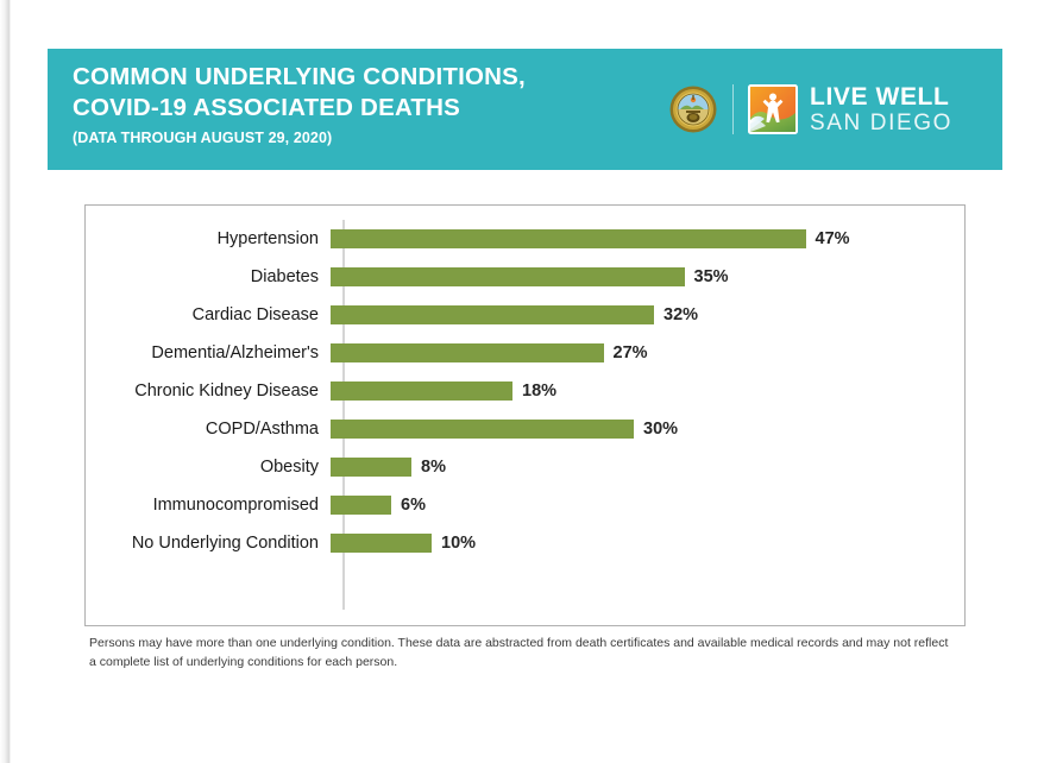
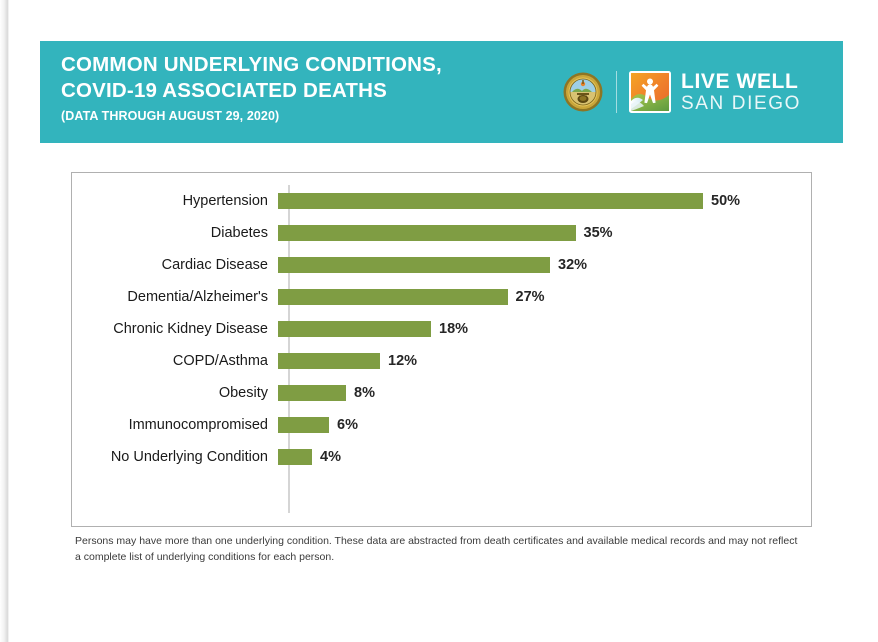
Hypertension: 47% -> 50%
COPD/Asthma: 30% -> 12%
No Underlying Condition: 10% -> 4%
